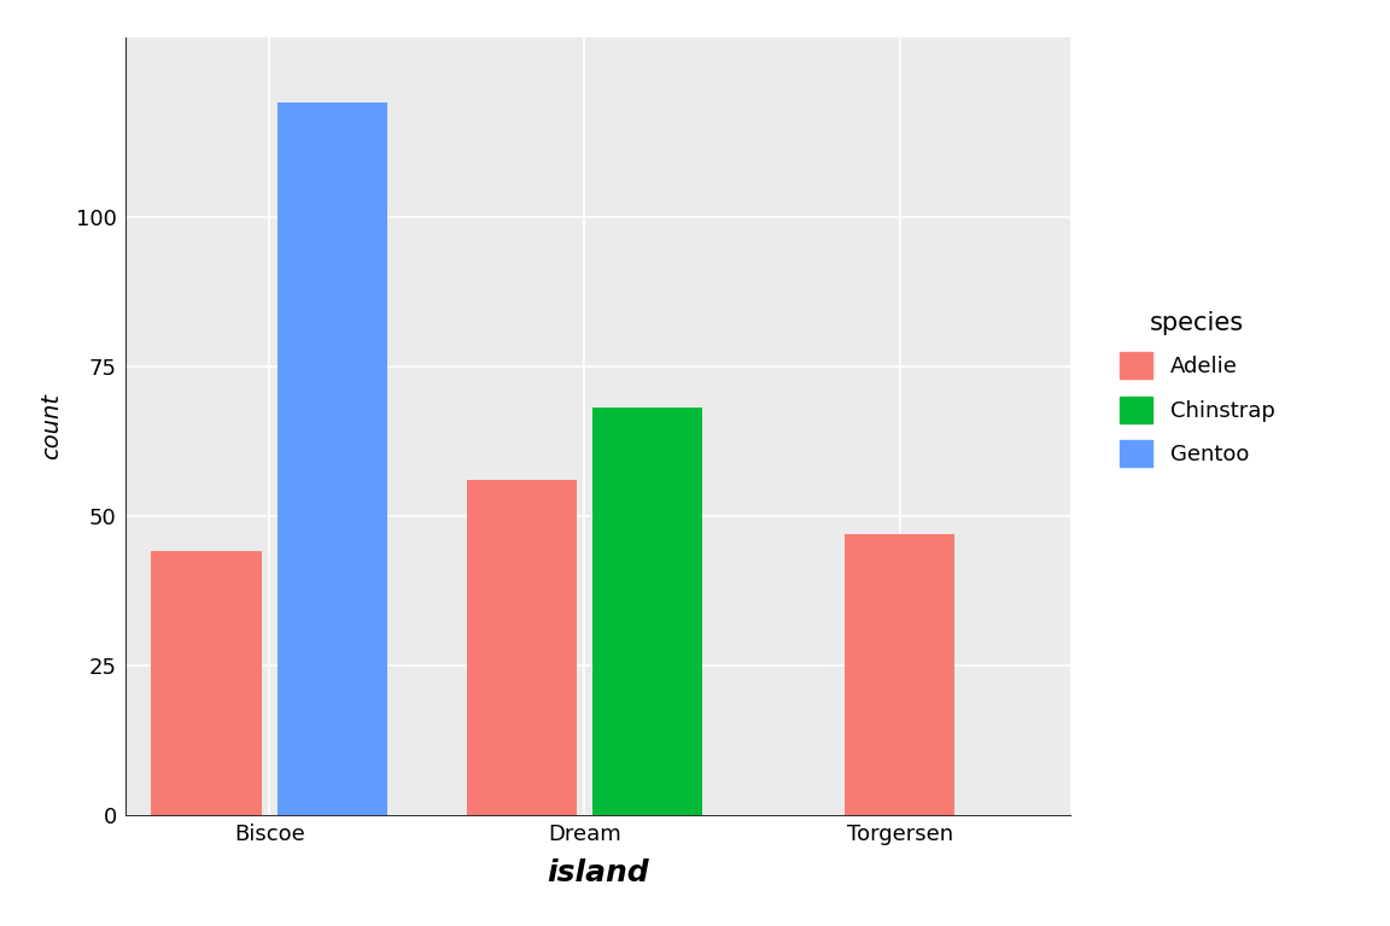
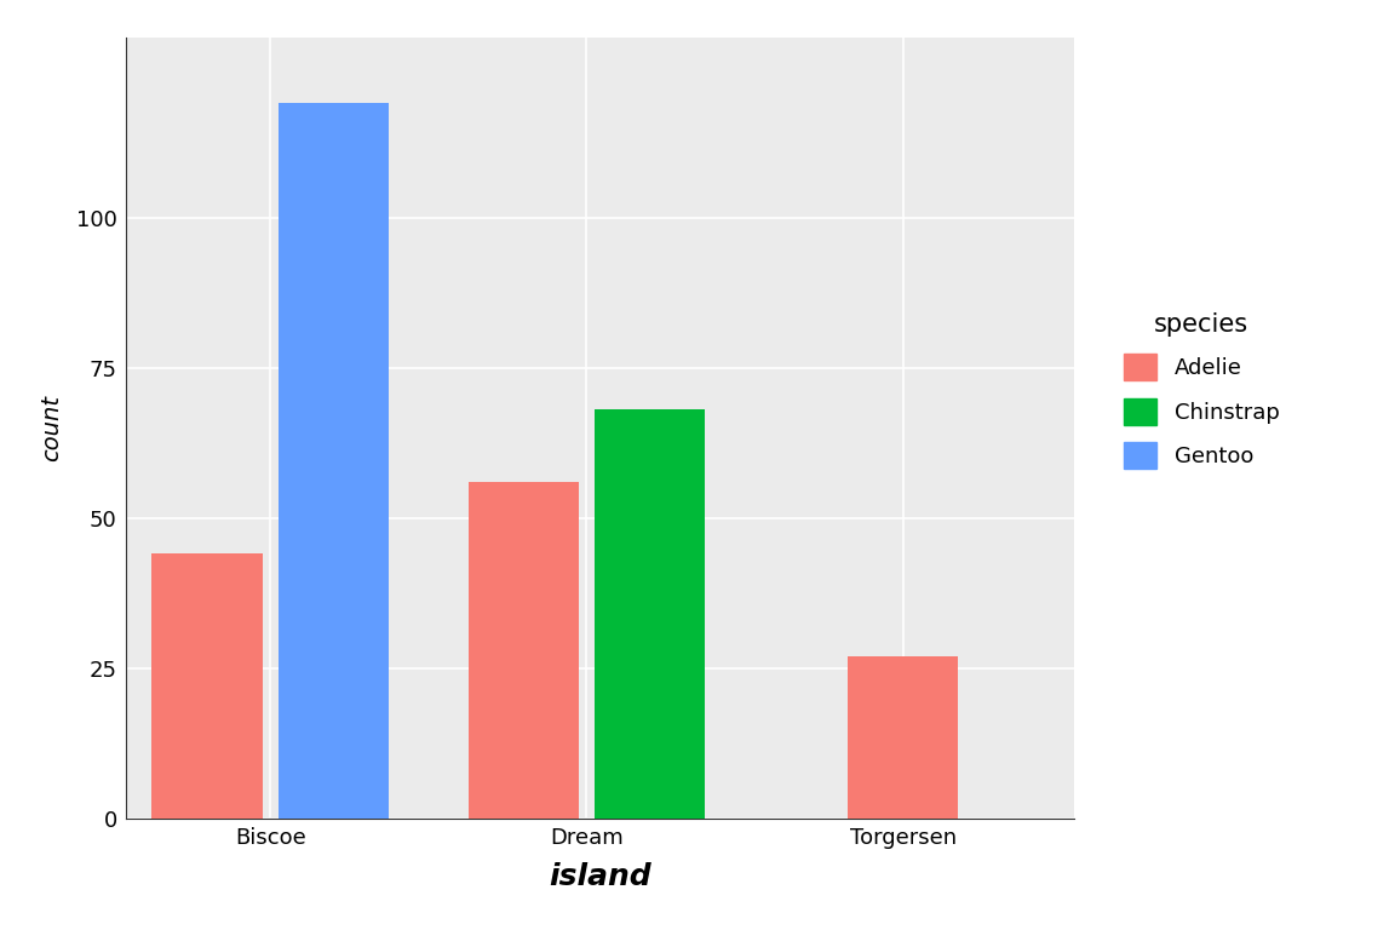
Torgersen: 47 -> 27
